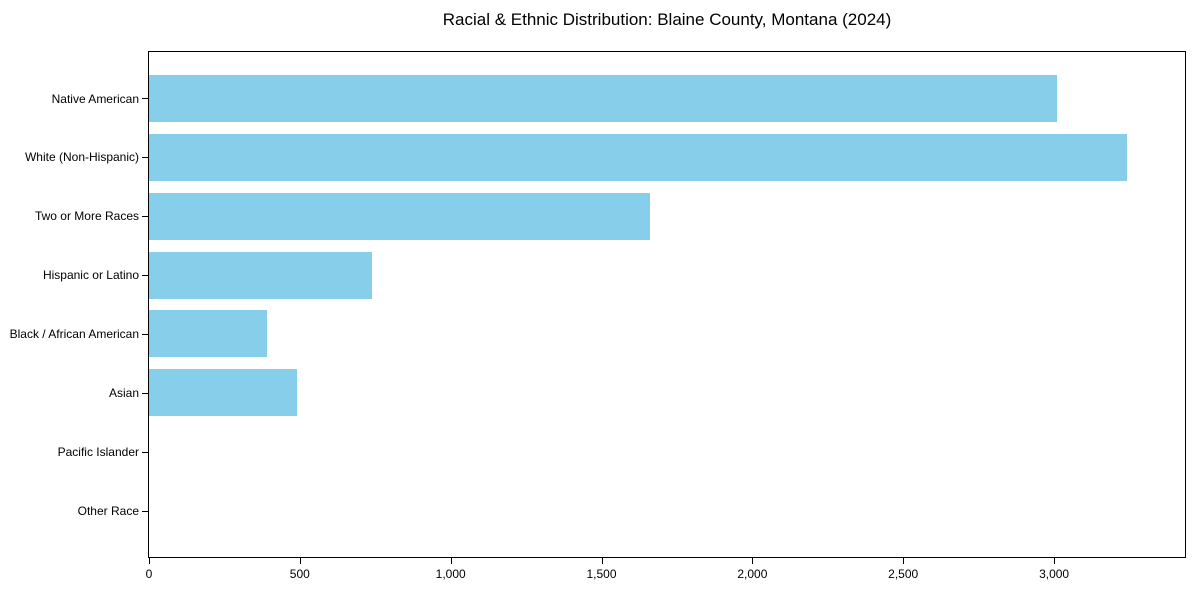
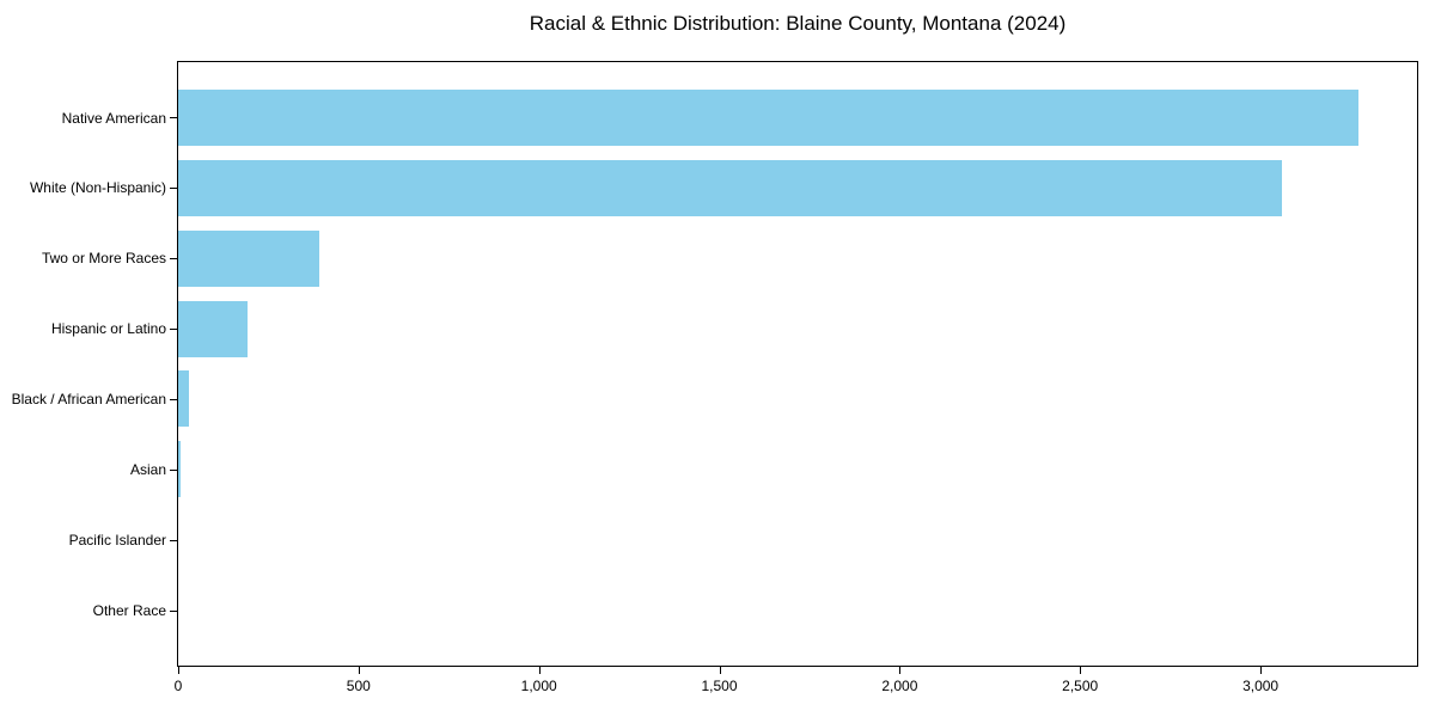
Native American: 3010 -> 3270
White (Non-Hispanic): 3240 -> 3060
Two or More Races: 1660 -> 390
Hispanic or Latino: 740 -> 190
Black / African American: 390 -> 30
Asian: 490 -> 10
